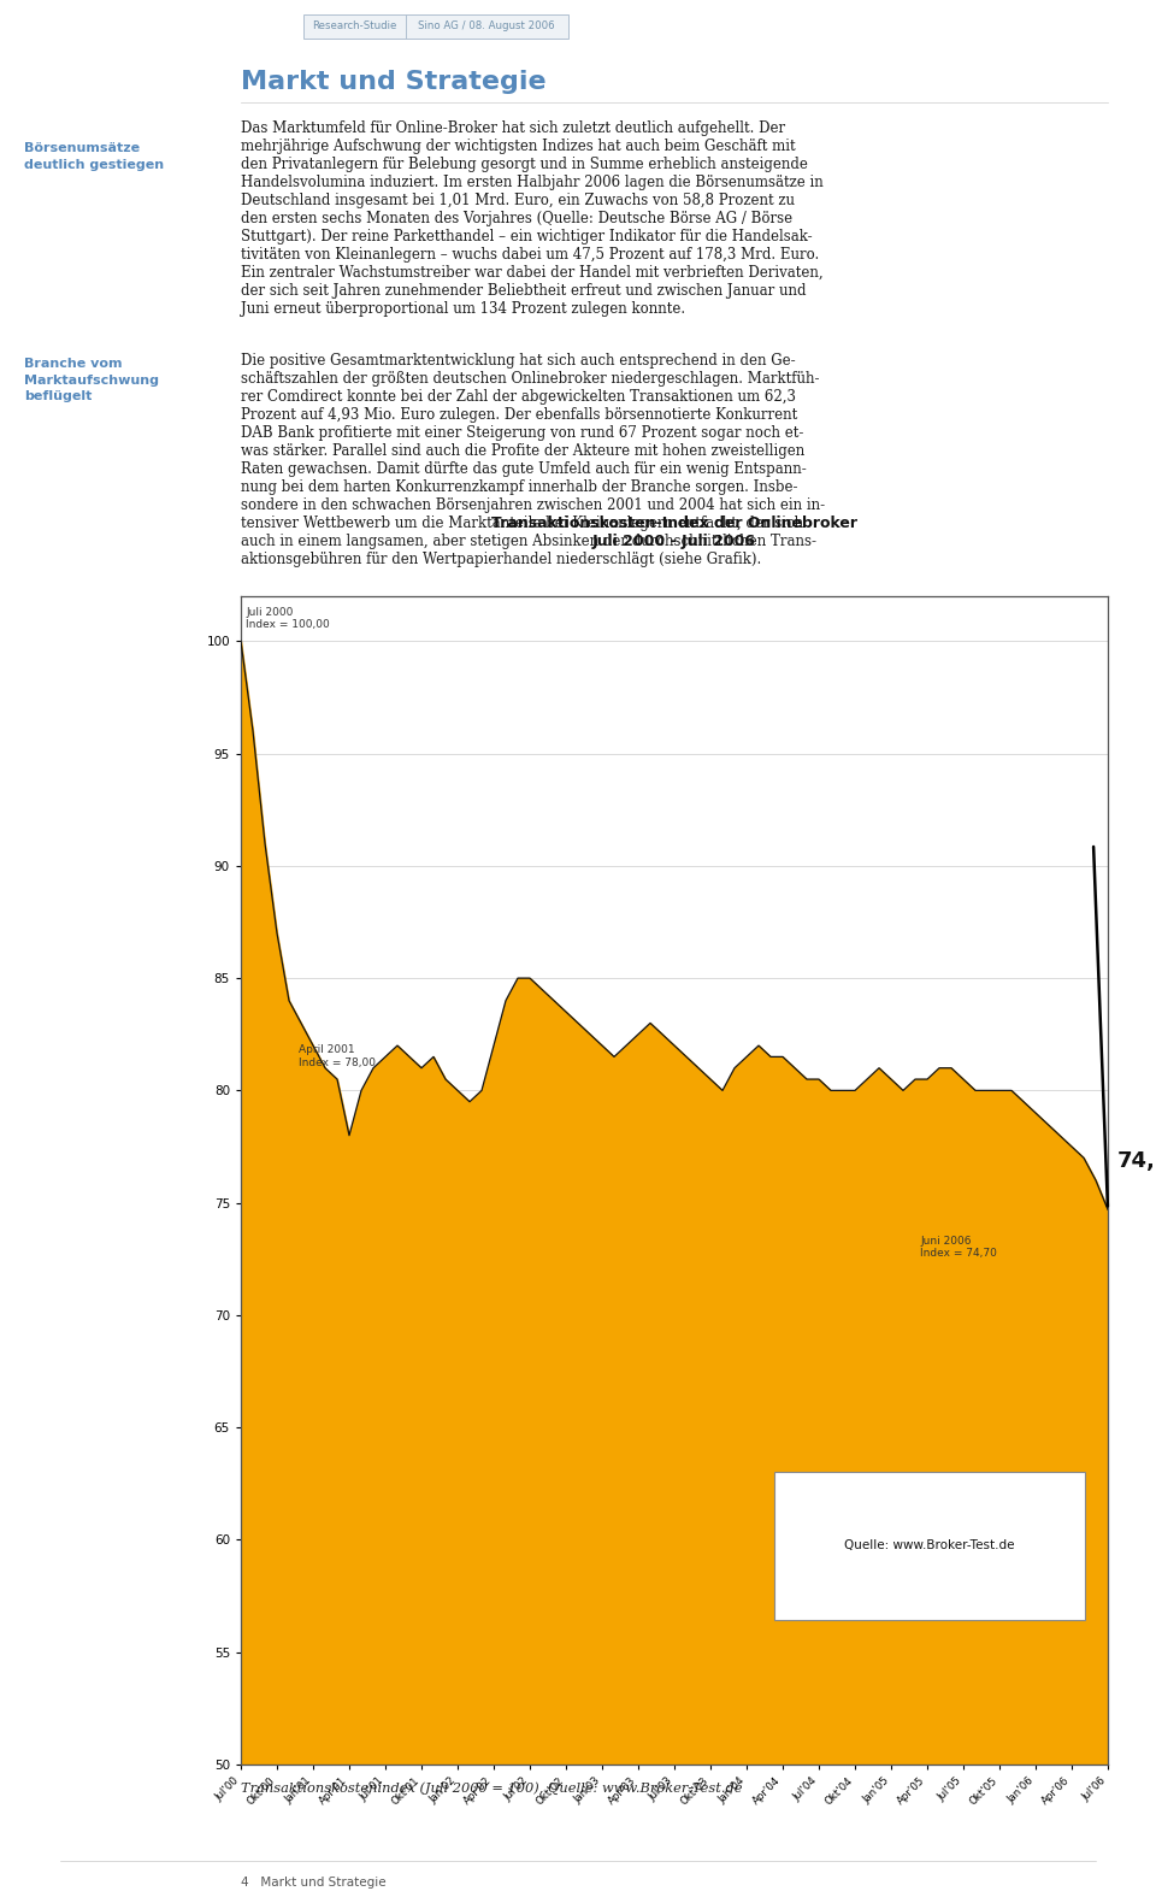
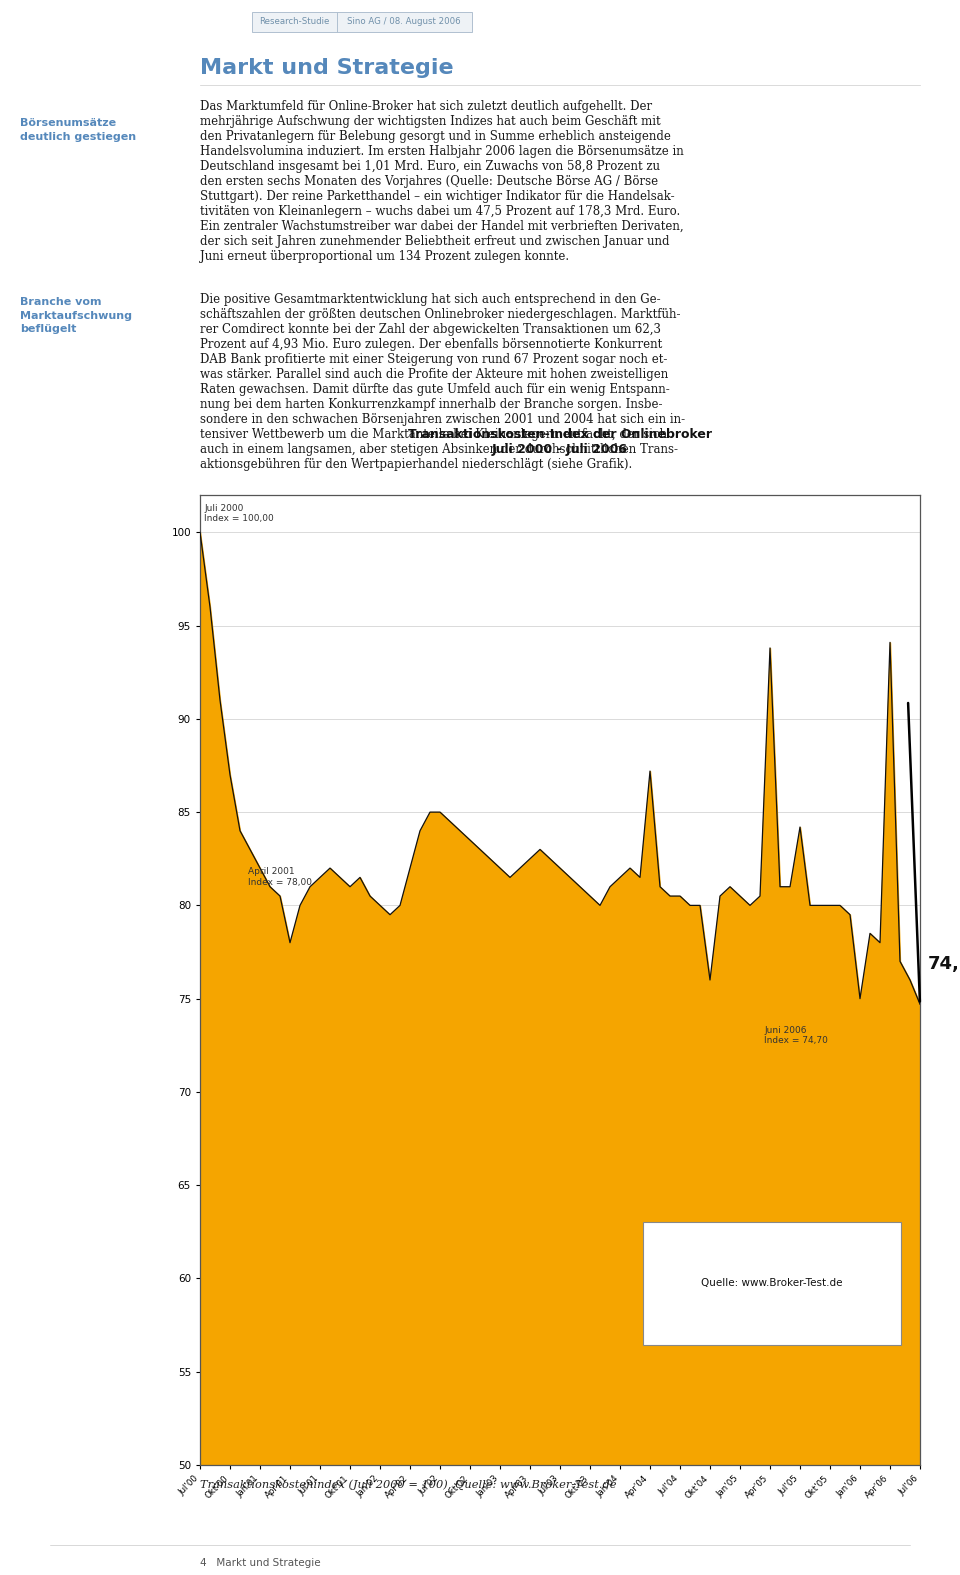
Apr'04: 81.5 -> 87.2
Okt'04: 80.0 -> 76.0
Apr'05: 80.5 -> 93.8
Jul'05: 80.5 -> 84.2
Jan'06: 79.0 -> 75.0
Apr'06: 77.5 -> 94.1
